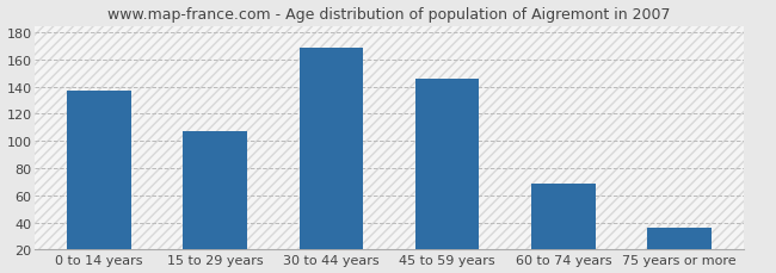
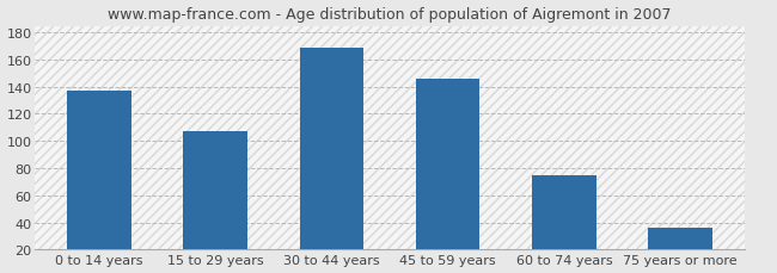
60 to 74 years: 69 -> 75
